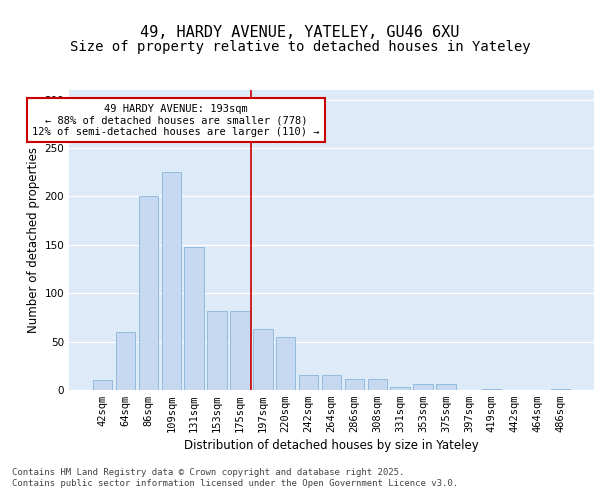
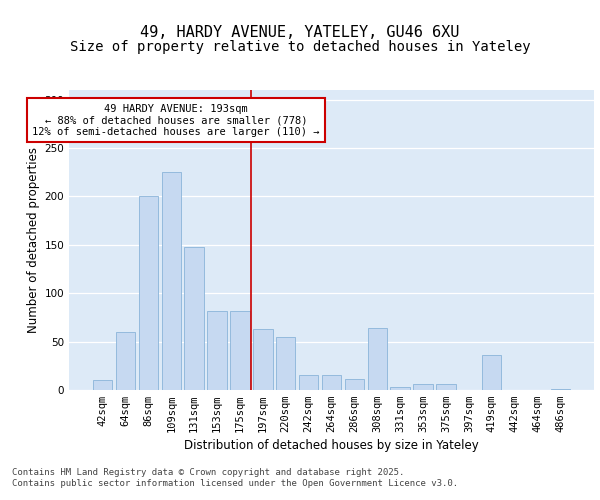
308sqm: 11 -> 64
419sqm: 1 -> 36
